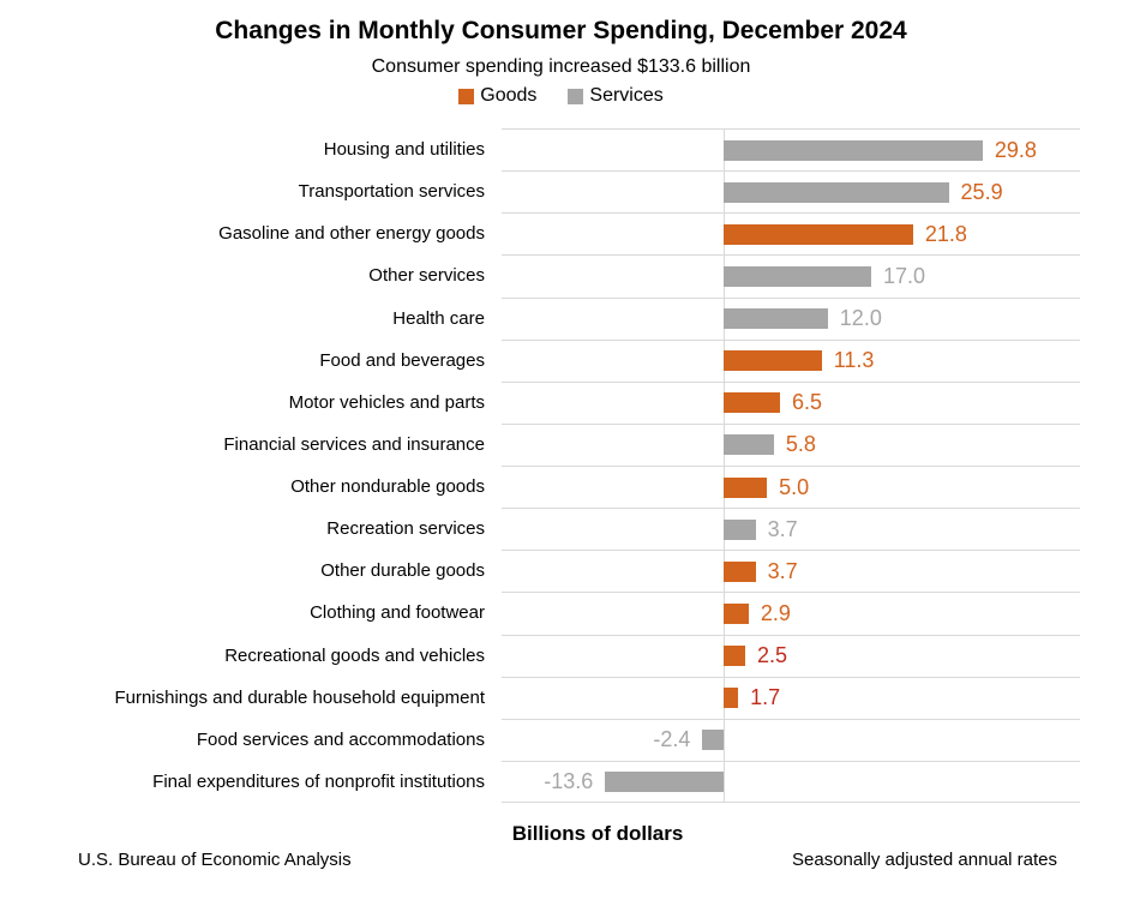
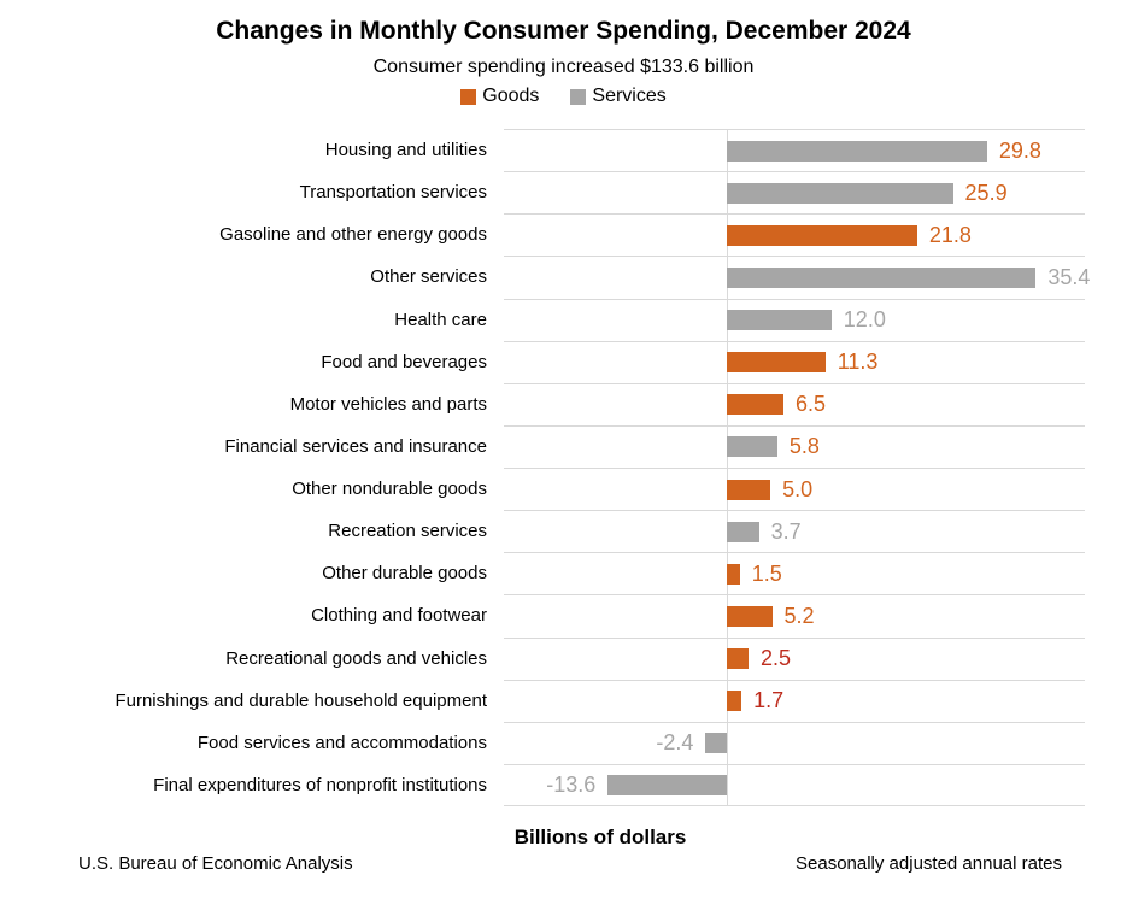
Other services: 17.0 -> 35.4
Other durable goods: 3.7 -> 1.5
Clothing and footwear: 2.9 -> 5.2
